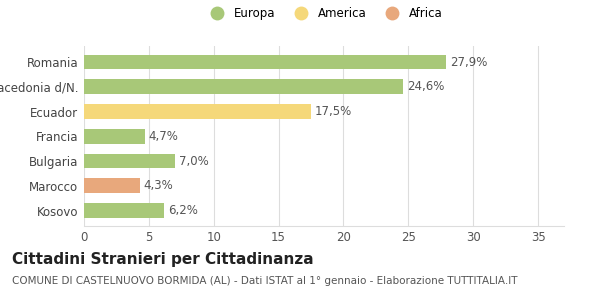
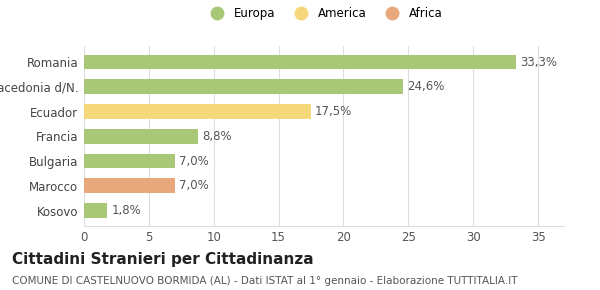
Romania: 27,9% -> 33,3%
Francia: 4,7% -> 8,8%
Marocco: 4,3% -> 7,0%
Kosovo: 6,2% -> 1,8%
